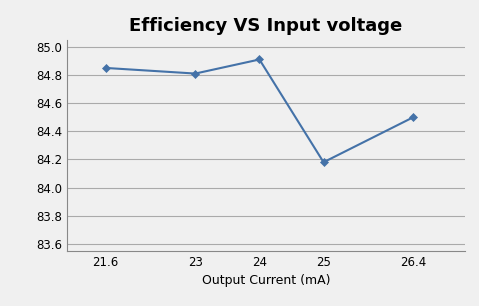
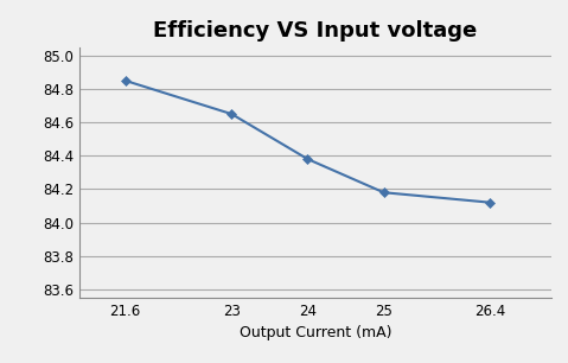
23: 84.81 -> 84.65
24: 84.91 -> 84.38
26.4: 84.50 -> 84.12
